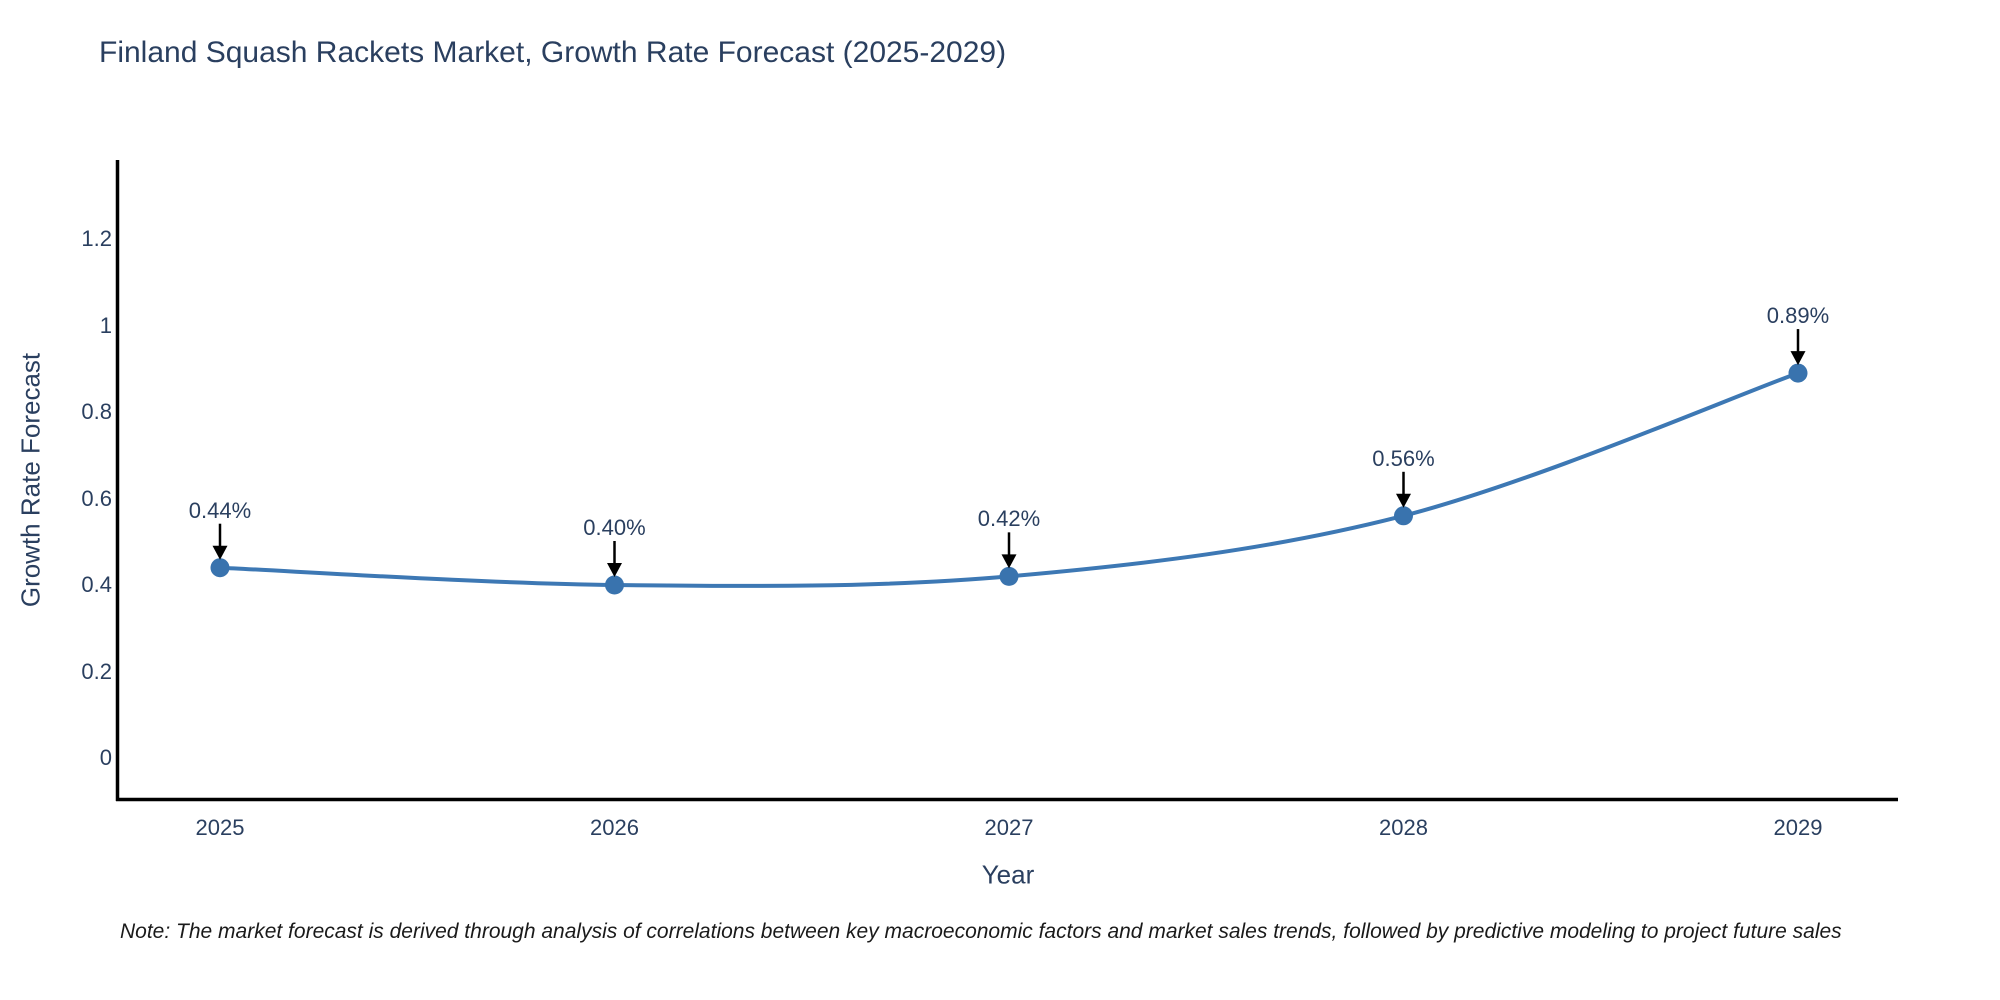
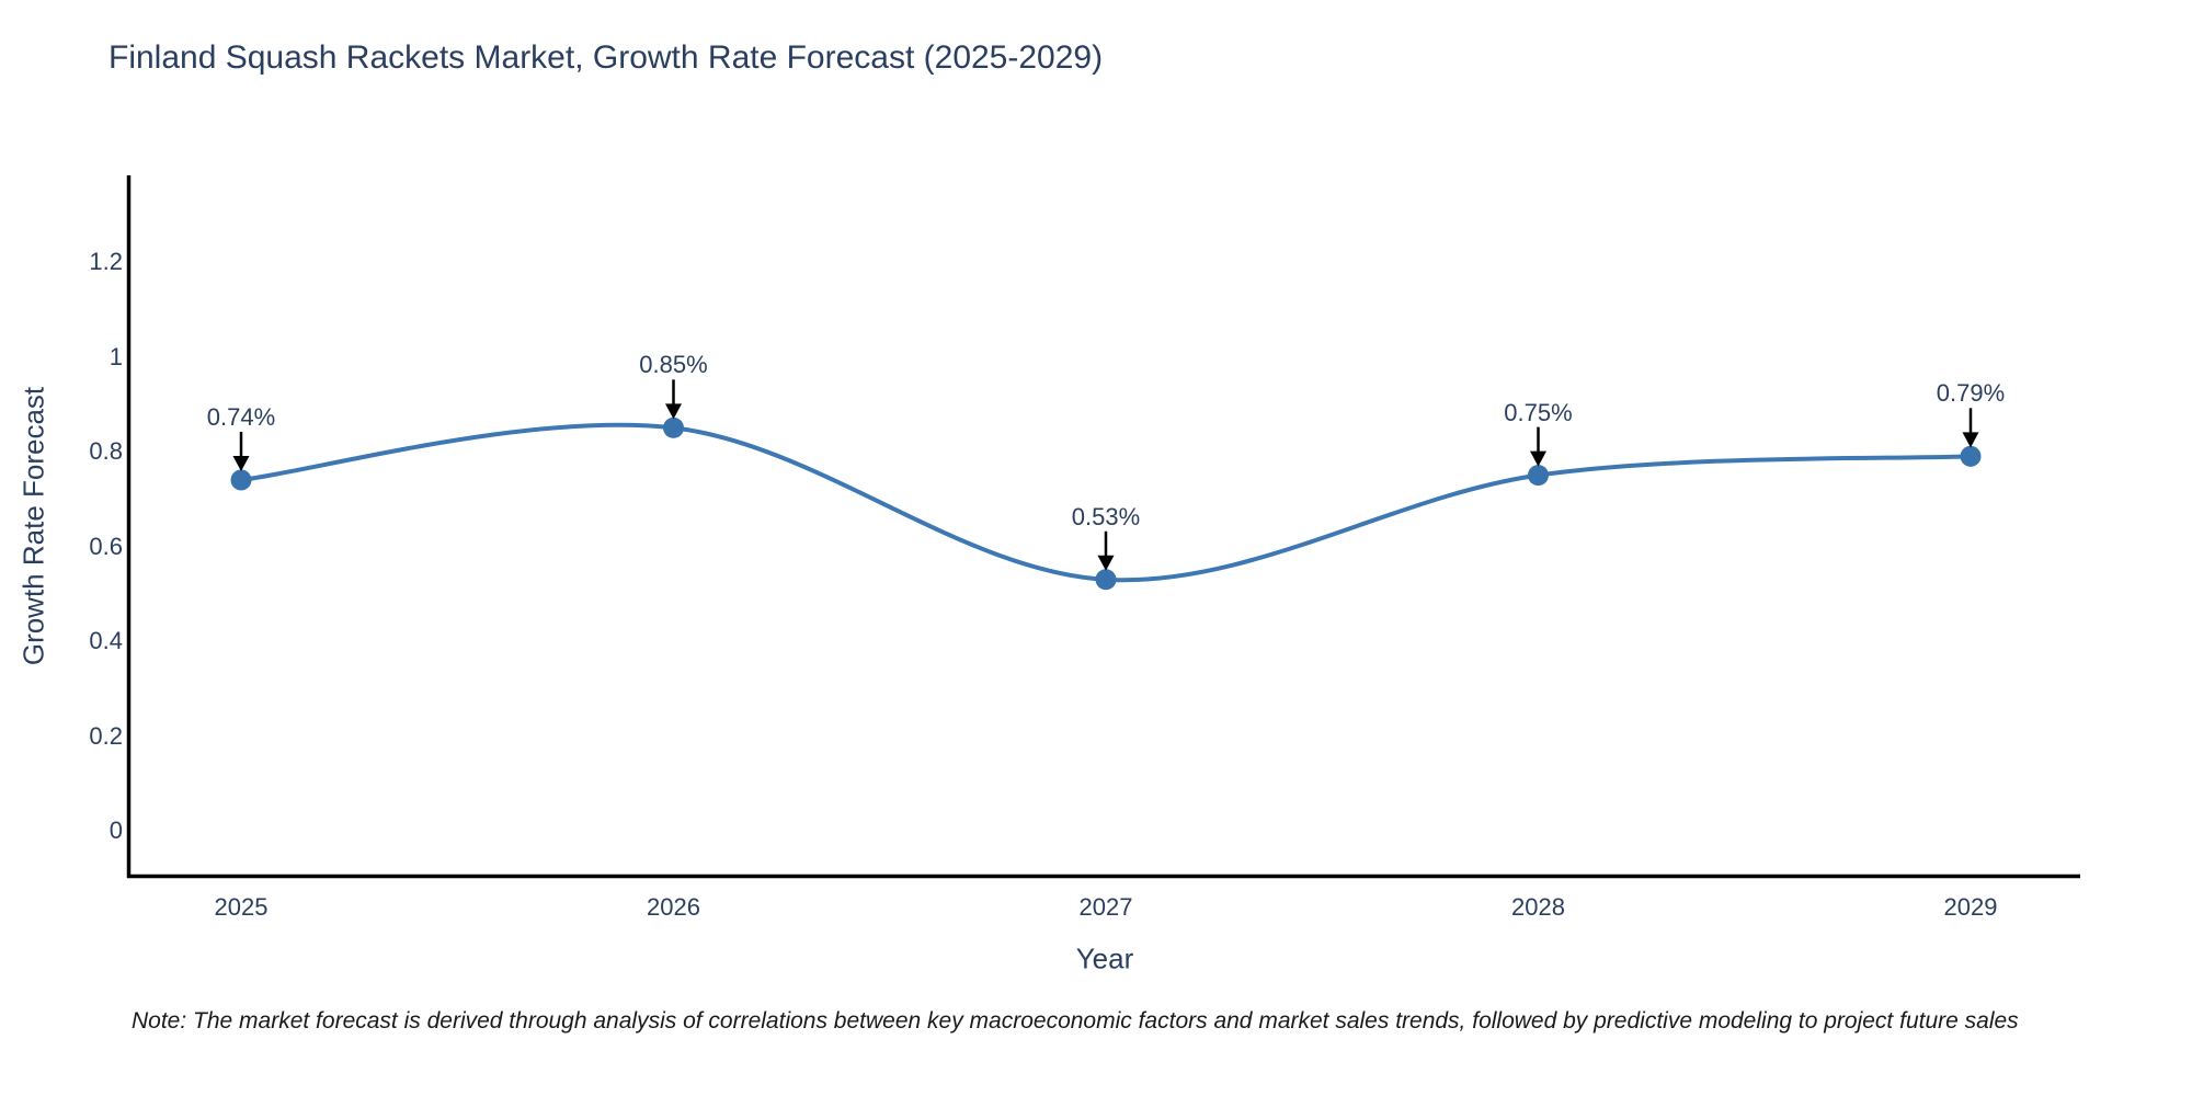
2025: 0.44% -> 0.74%
2026: 0.40% -> 0.85%
2027: 0.42% -> 0.53%
2028: 0.56% -> 0.75%
2029: 0.89% -> 0.79%
